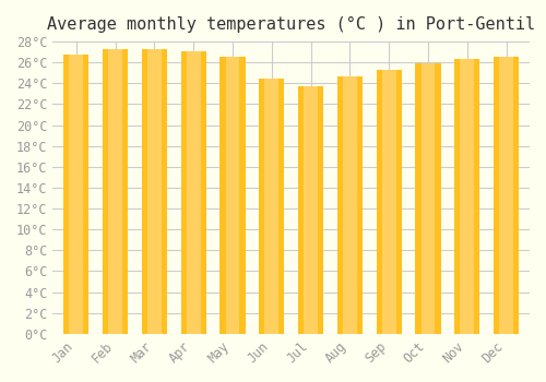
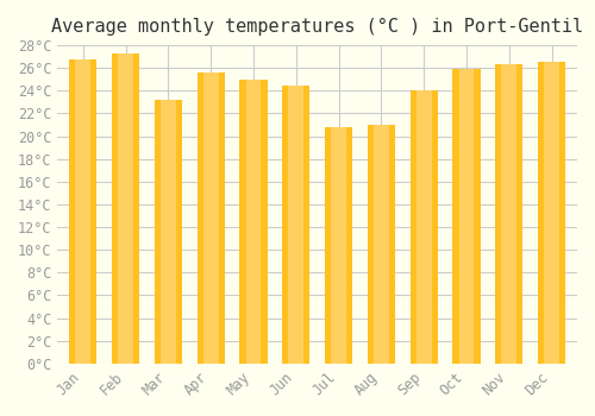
Mar: 27.3°C -> 23.2°C
Apr: 27.1°C -> 25.6°C
May: 26.5°C -> 25.0°C
Jul: 23.7°C -> 20.8°C
Aug: 24.7°C -> 21.0°C
Sep: 25.3°C -> 24.0°C
